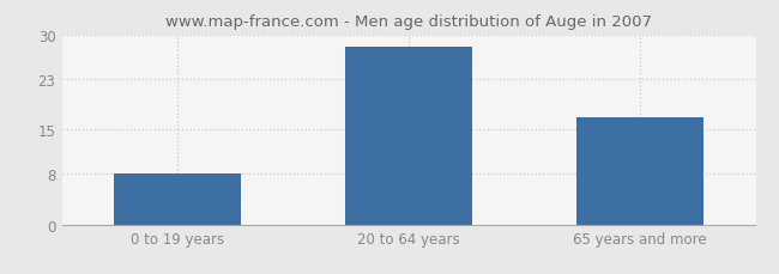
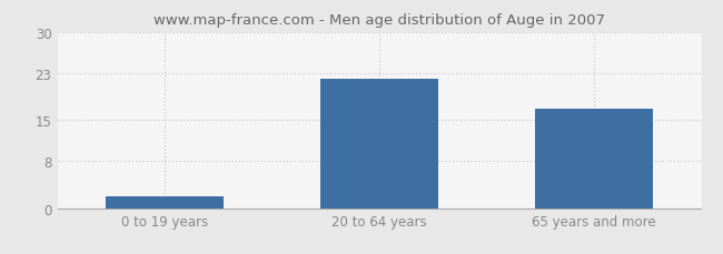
0 to 19 years: 8 -> 2
20 to 64 years: 28 -> 22
